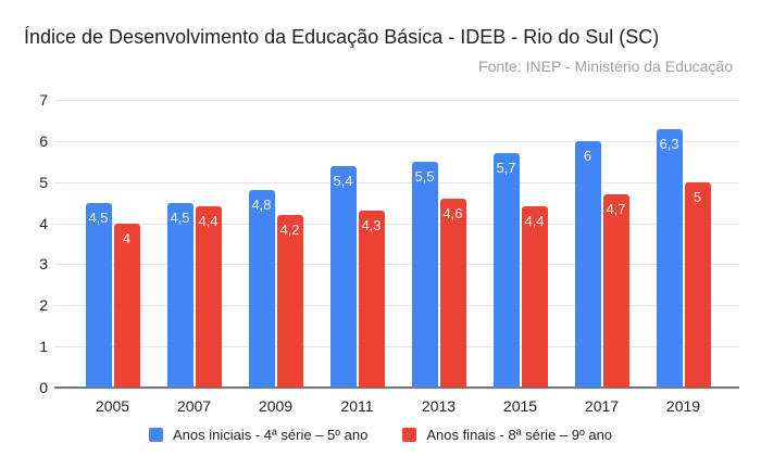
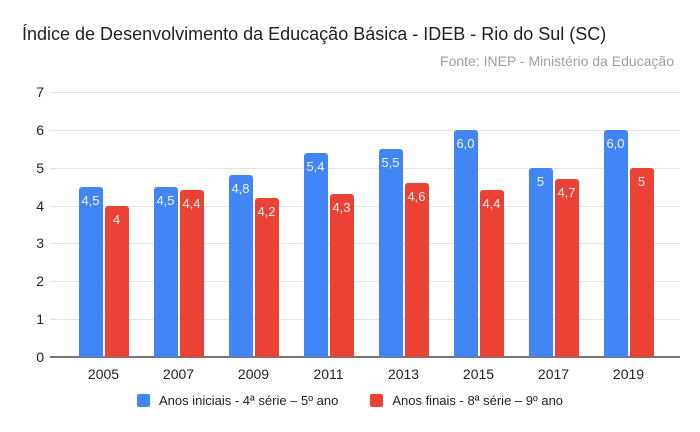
Anos iniciais - 4ª série – 5º ano/2015: 5,7 -> 6,0
Anos iniciais - 4ª série – 5º ano/2017: 6 -> 5
Anos iniciais - 4ª série – 5º ano/2019: 6,3 -> 6,0
